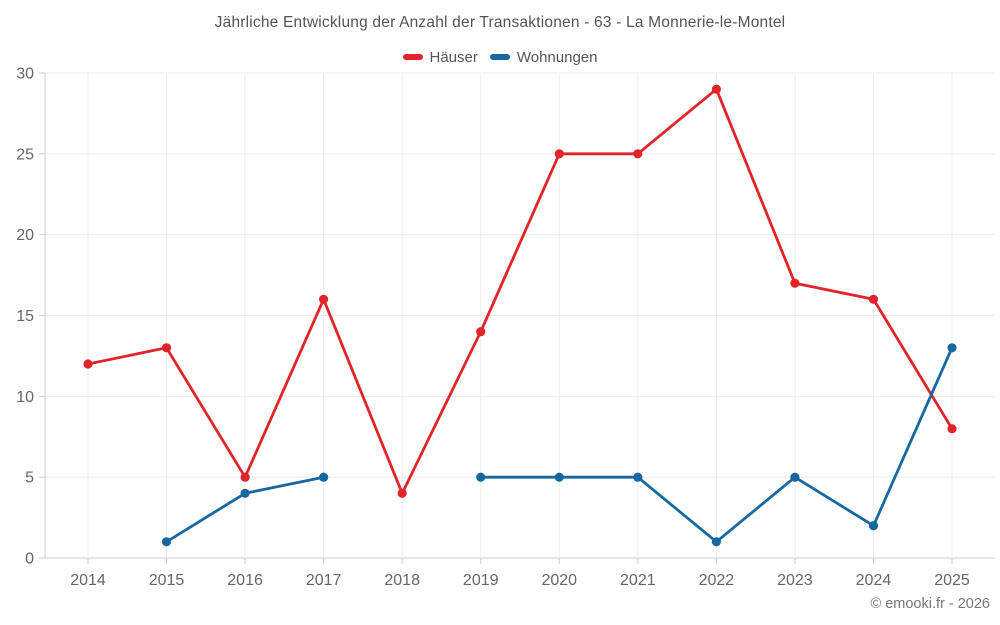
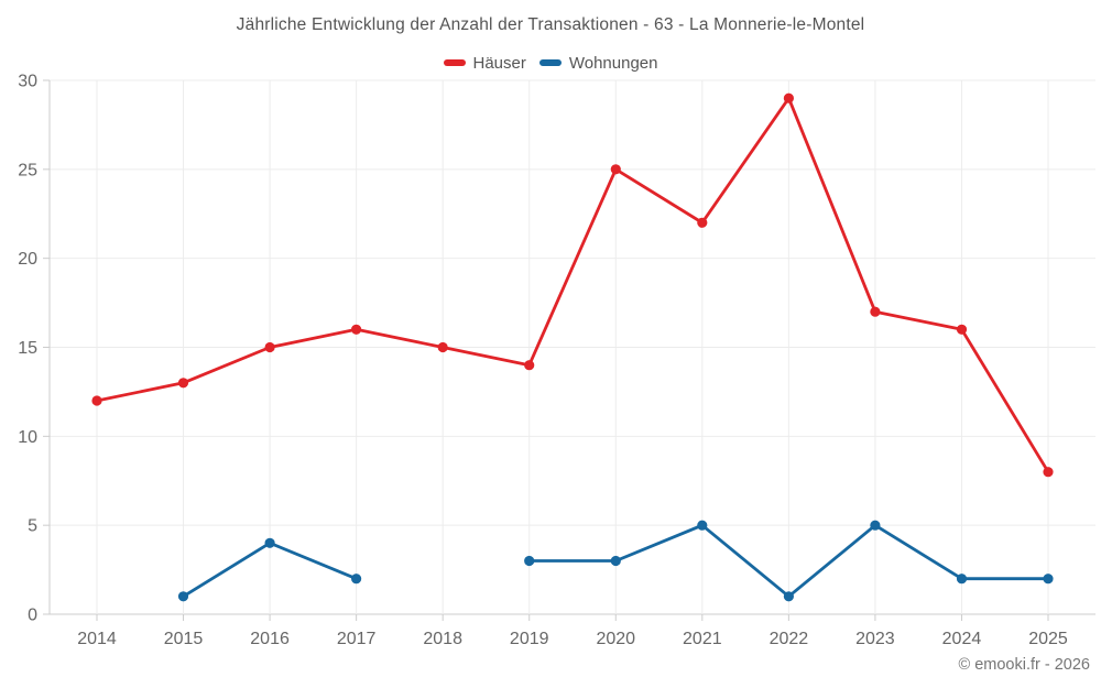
Häuser/2016: 5 -> 15
Wohnungen/2017: 5 -> 2
Häuser/2018: 4 -> 15
Wohnungen/2019: 5 -> 3
Wohnungen/2020: 5 -> 3
Häuser/2021: 25 -> 22
Wohnungen/2025: 13 -> 2
